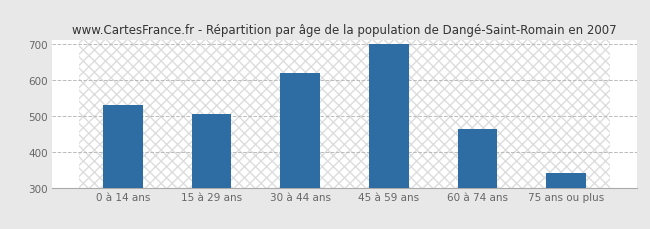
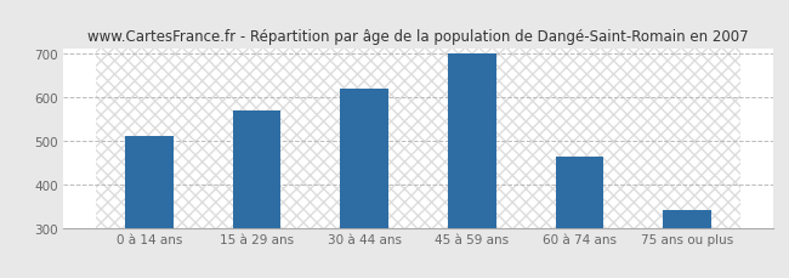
0 à 14 ans: 530 -> 510
15 à 29 ans: 505 -> 570
